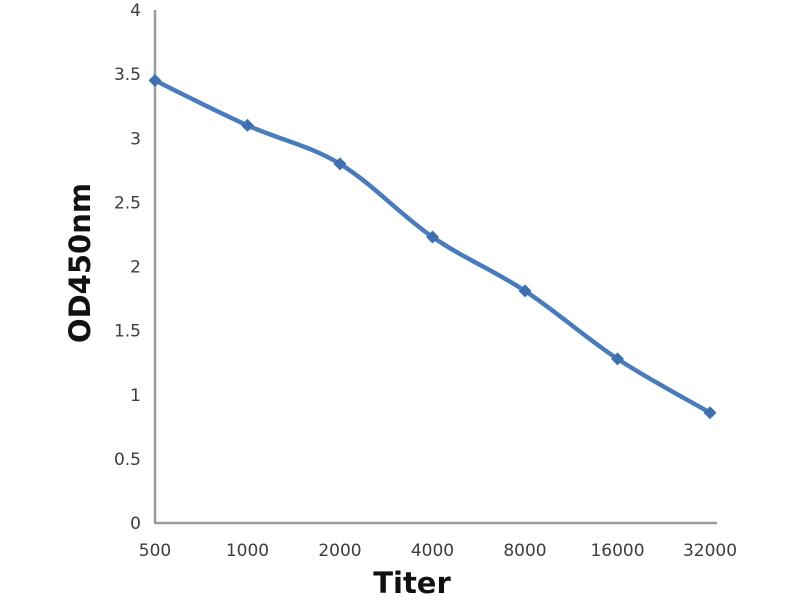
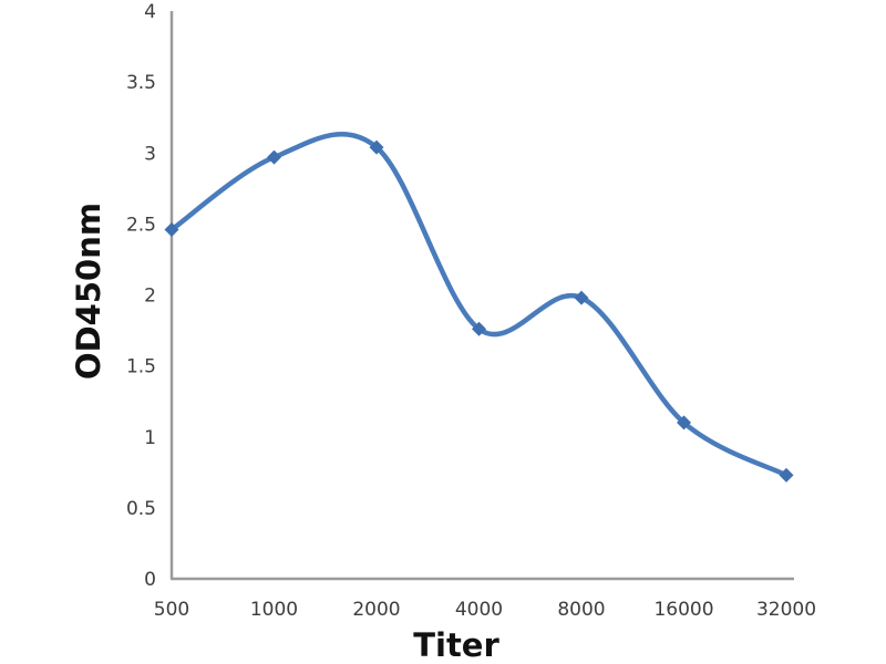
500: 3.45 -> 2.46
1000: 3.10 -> 2.97
2000: 2.80 -> 3.04
4000: 2.23 -> 1.76
8000: 1.81 -> 1.98
16000: 1.28 -> 1.10
32000: 0.86 -> 0.73
